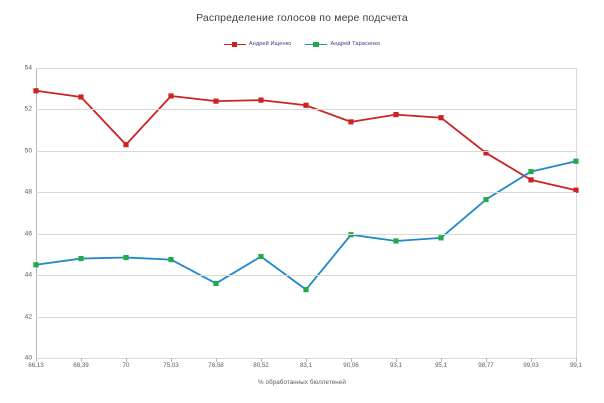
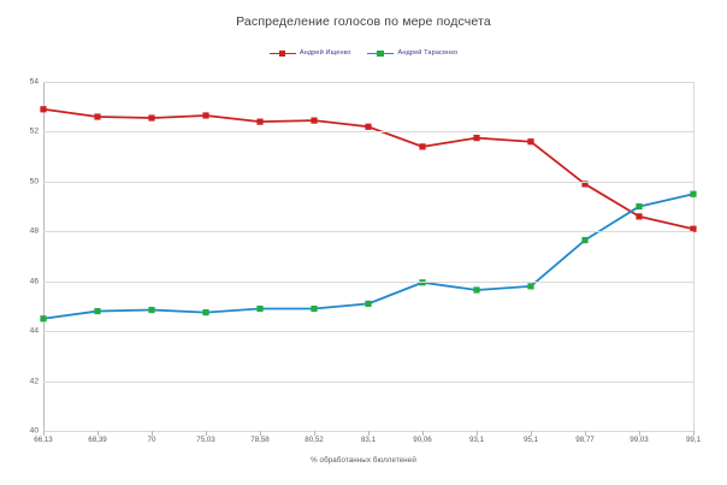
Андрей Ищенко/70: 50.3 -> 52.5
Андрей Тарасенко/78,58: 43.6 -> 44.9
Андрей Тарасенко/83,1: 43.3 -> 45.1
